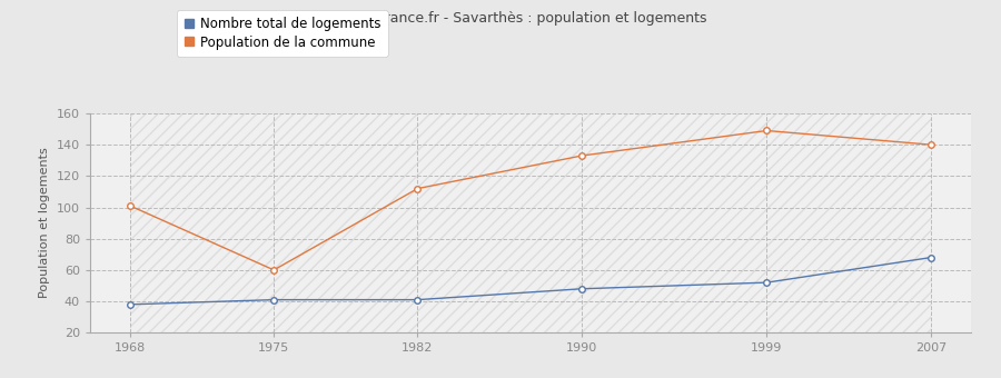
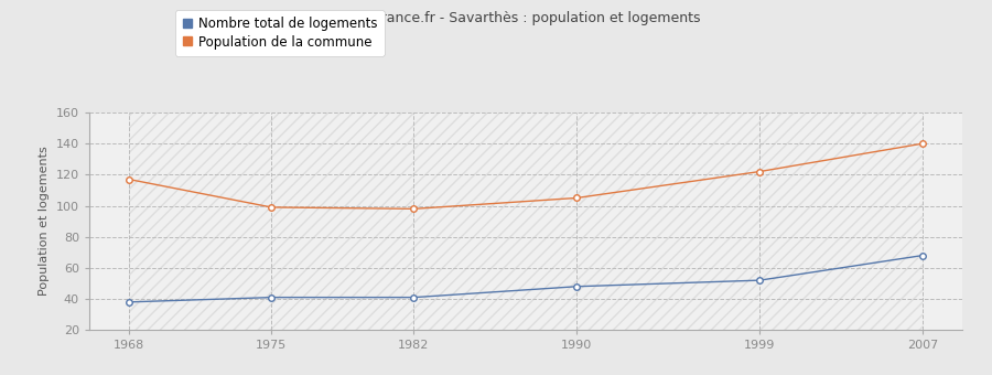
Population de la commune/1968: 101 -> 117
Population de la commune/1975: 60 -> 99
Population de la commune/1982: 112 -> 98
Population de la commune/1990: 133 -> 105
Population de la commune/1999: 149 -> 122
